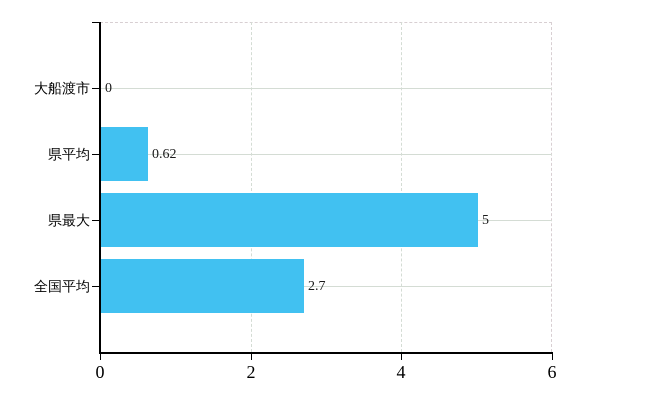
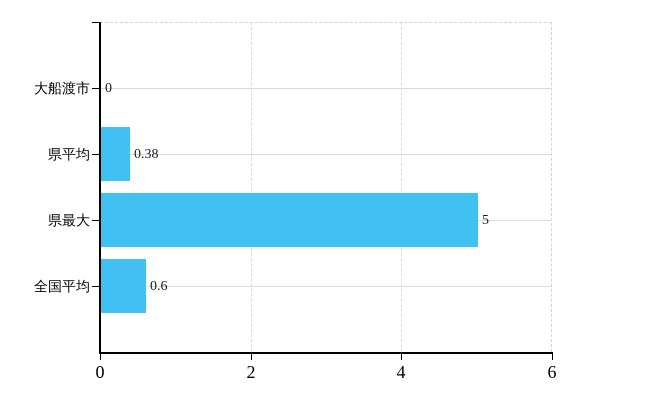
県平均: 0.62 -> 0.38
全国平均: 2.7 -> 0.6
